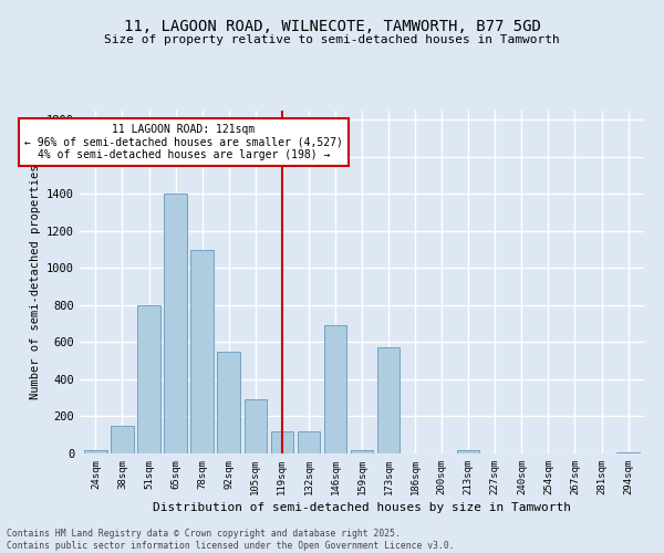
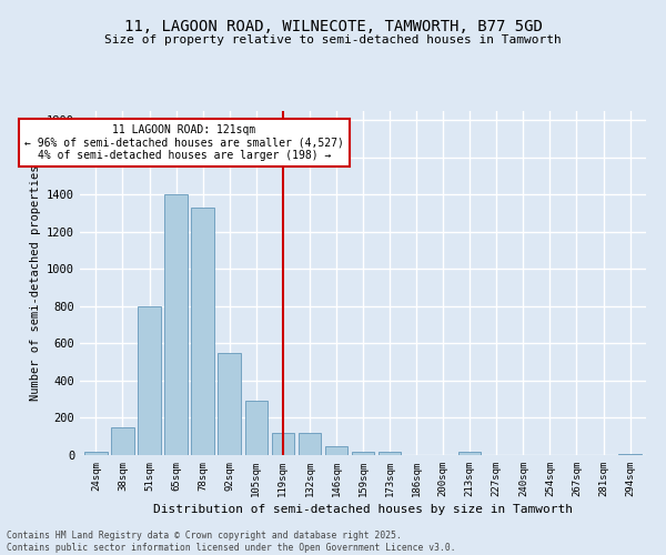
78sqm: 1100 -> 1330
146sqm: 690 -> 50
173sqm: 570 -> 20
